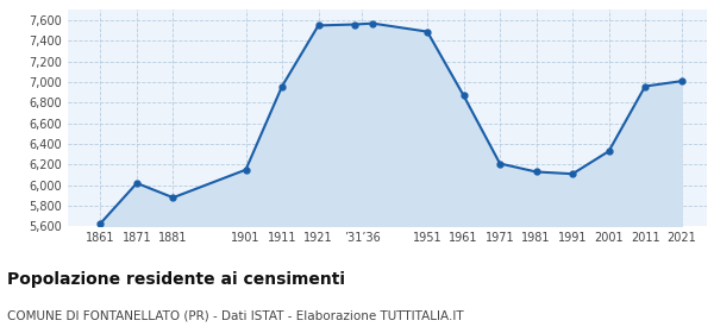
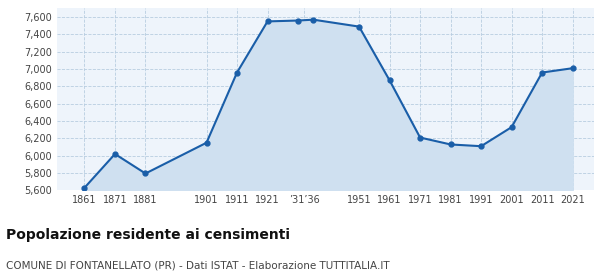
1881: 5,880 -> 5,800
